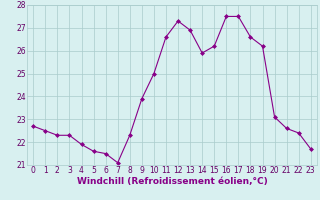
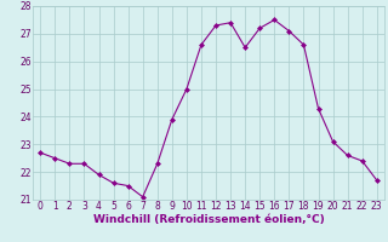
13: 26.9 -> 27.4
14: 25.9 -> 26.5
15: 26.2 -> 27.2
17: 27.5 -> 27.1
19: 26.2 -> 24.3
